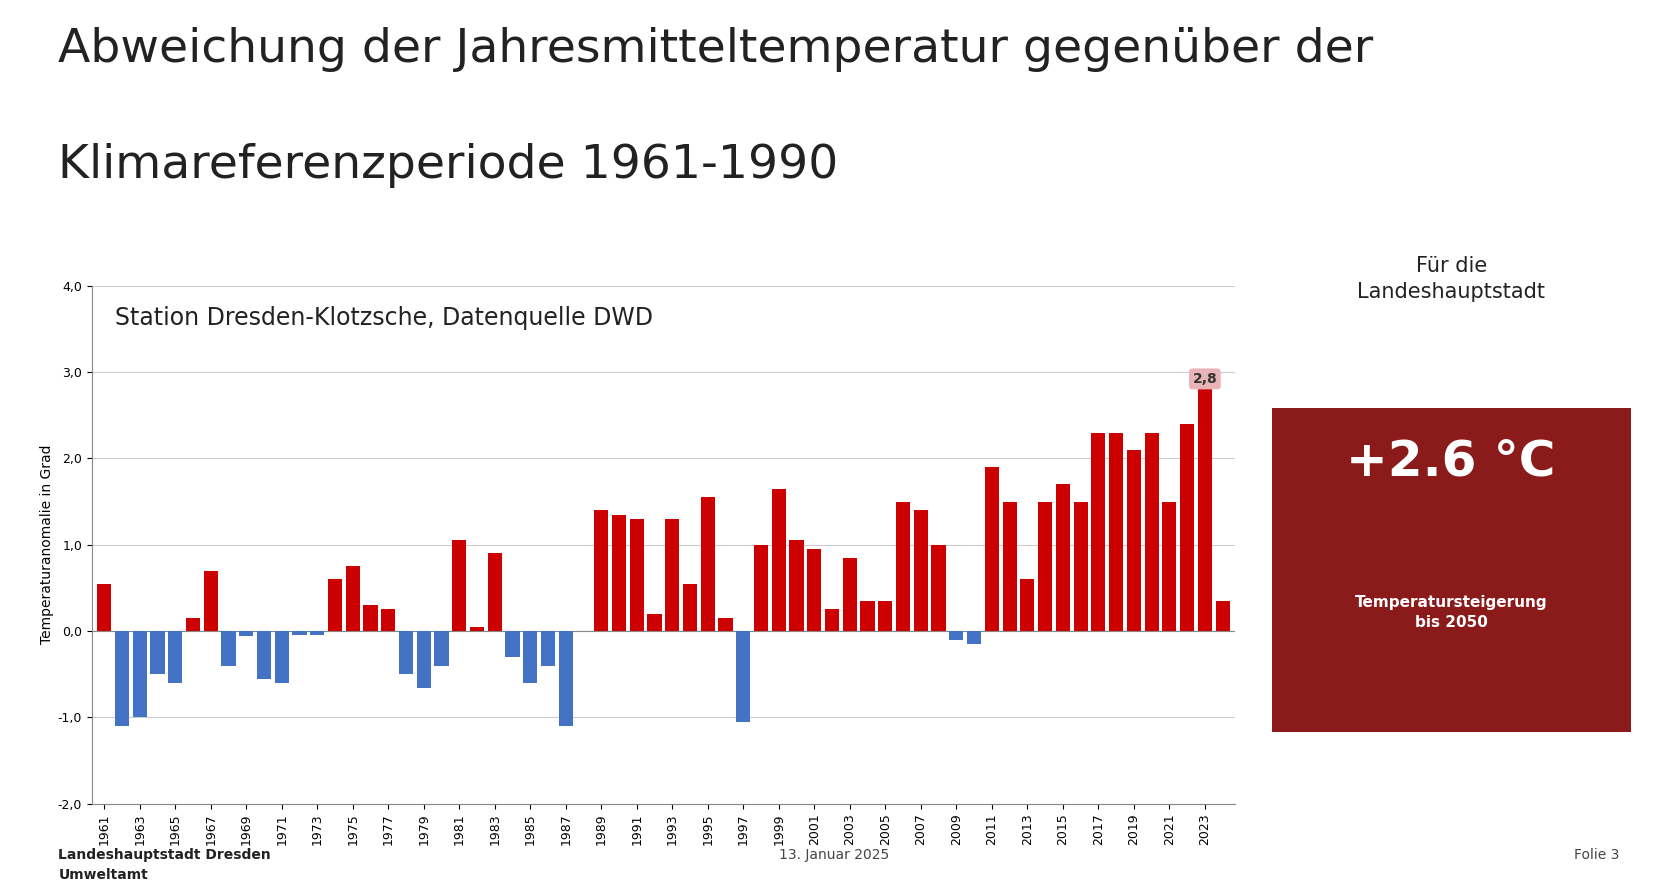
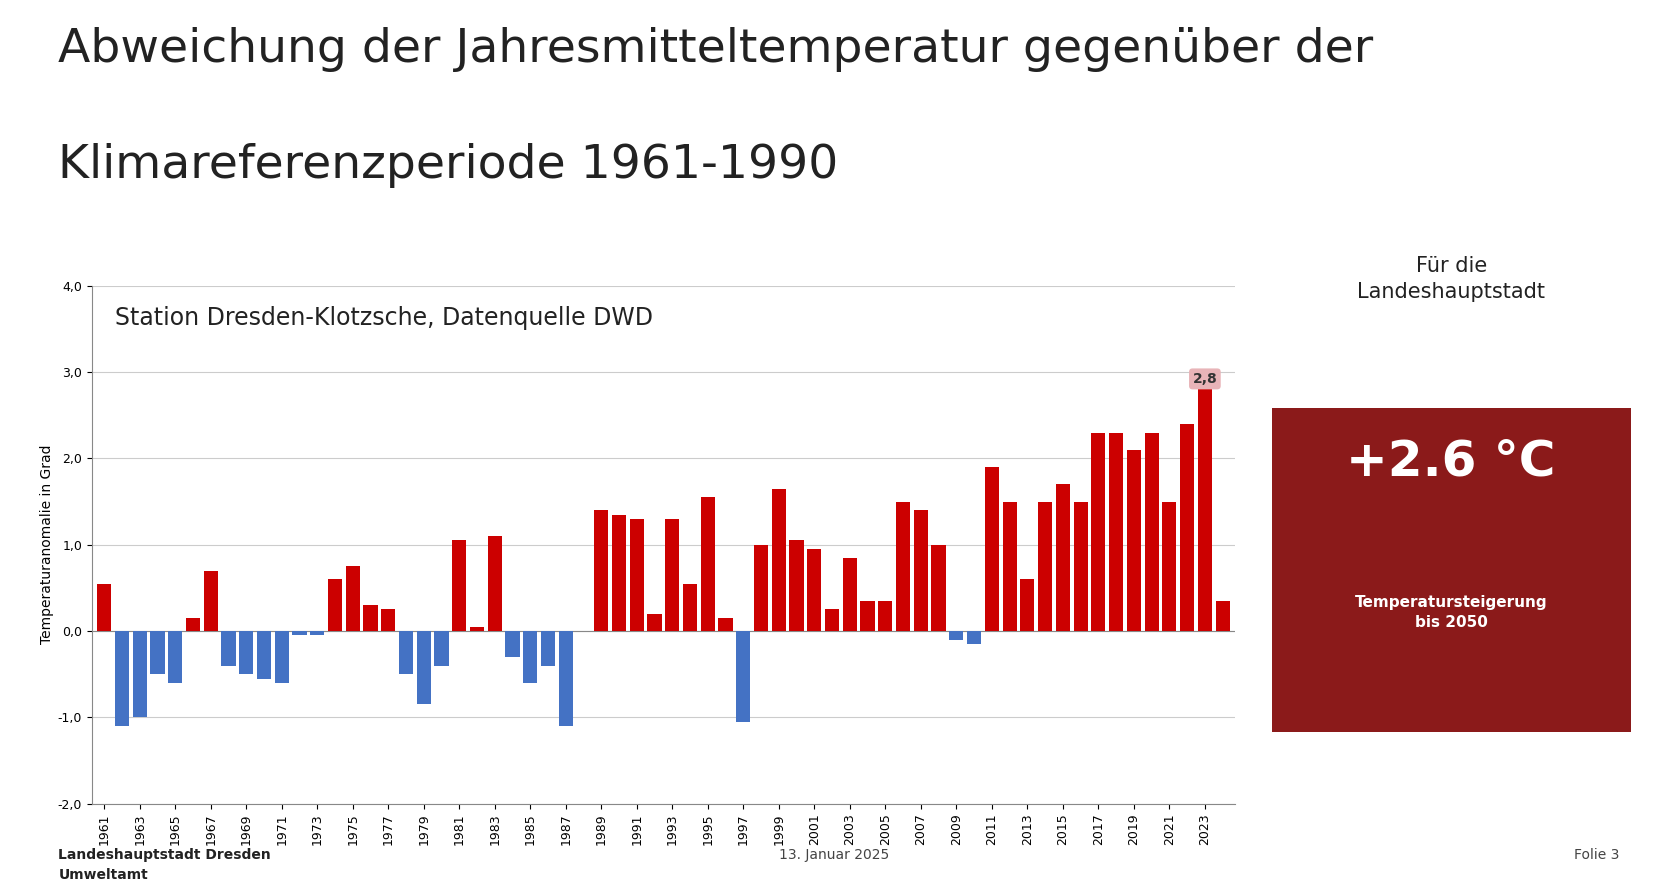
1969: -0,06 -> -0,50
1979: -0,66 -> -0,85
1983: 0,90 -> 1,10
